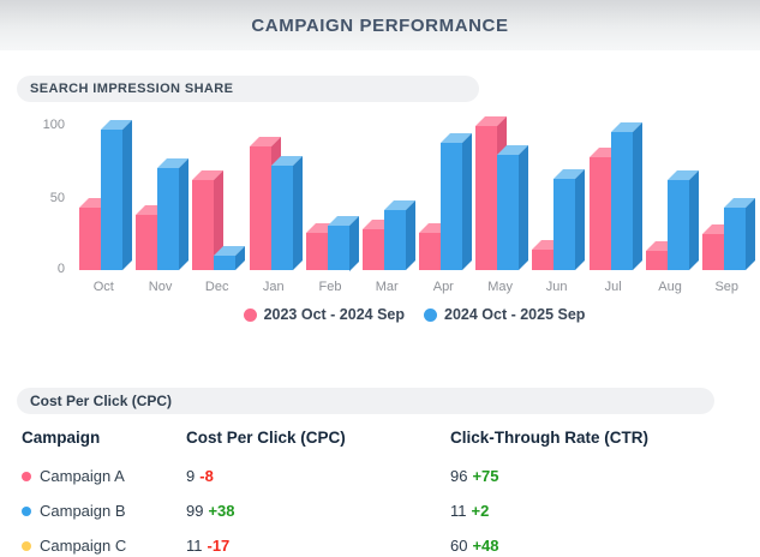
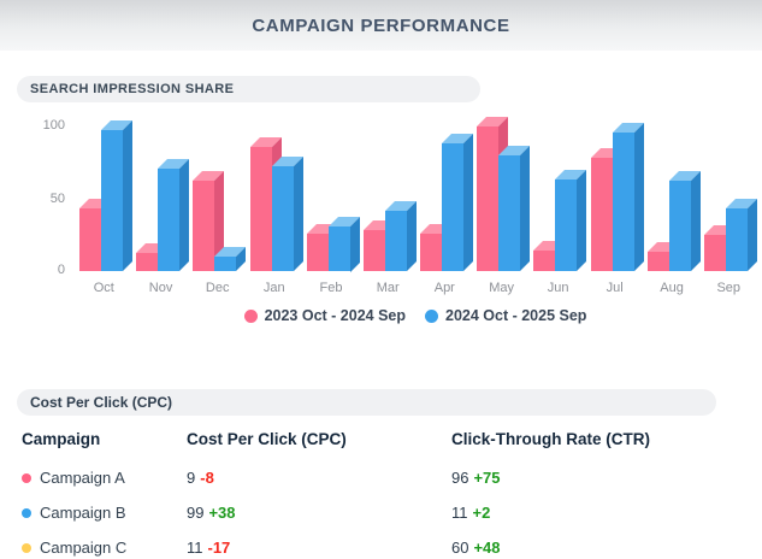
2023 Oct - 2024 Sep/Nov: 38 -> 12
